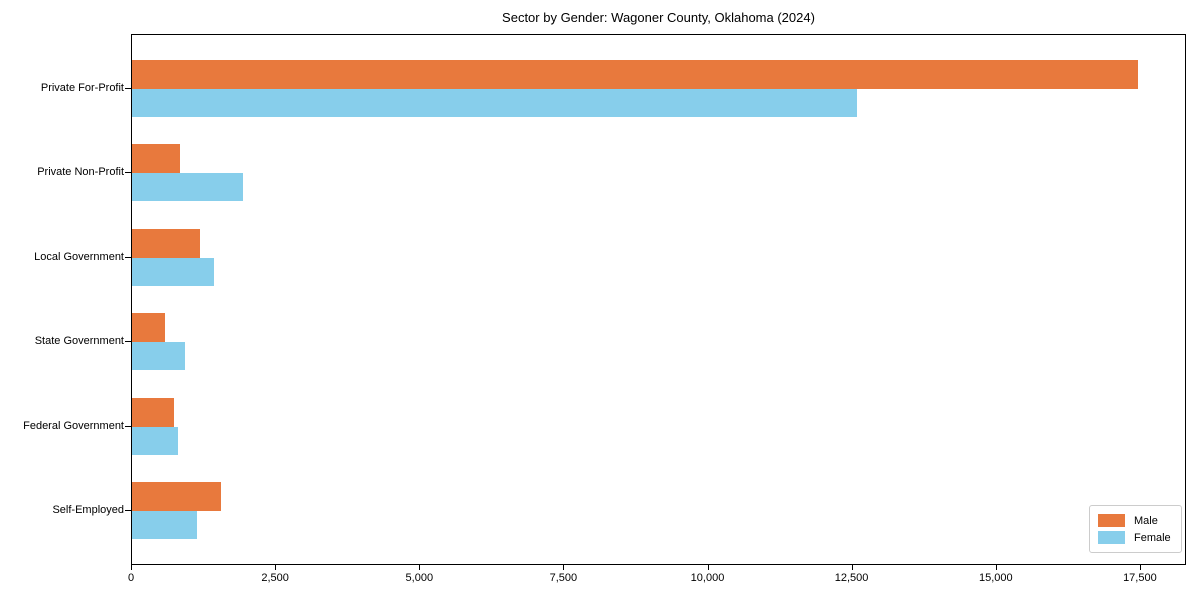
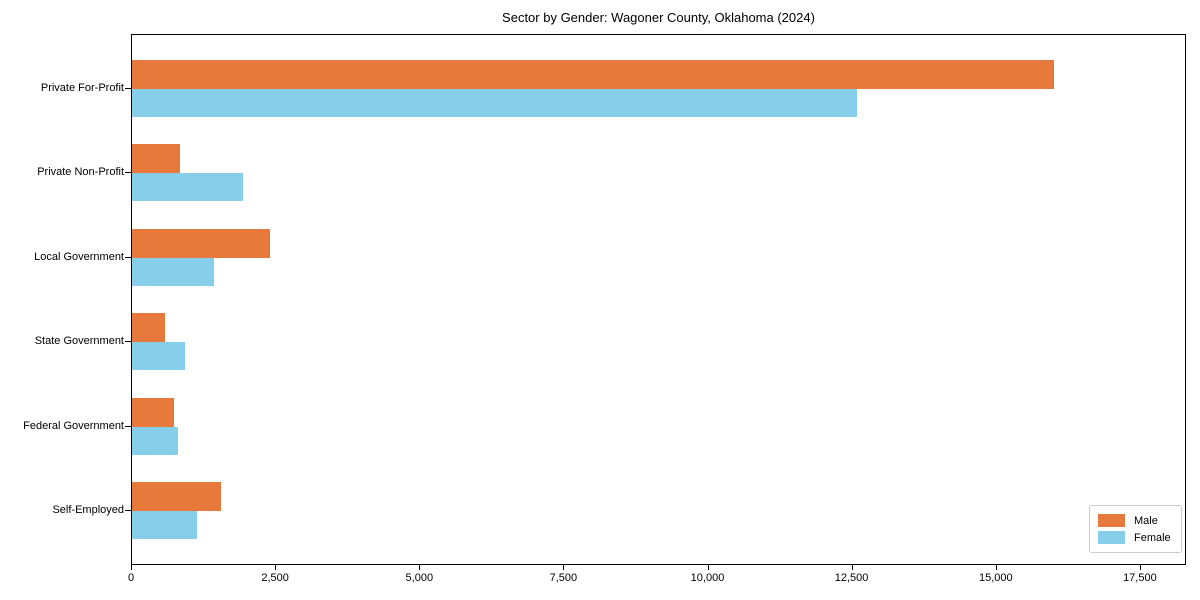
Male/Private For-Profit: 17400 -> 16000
Male/Local Government: 1200 -> 2400
